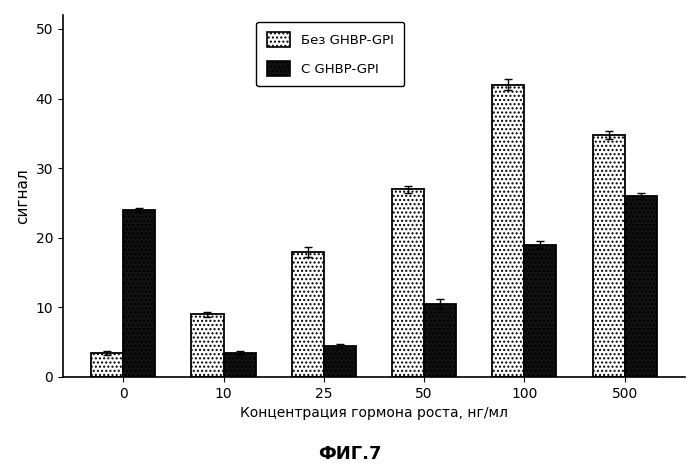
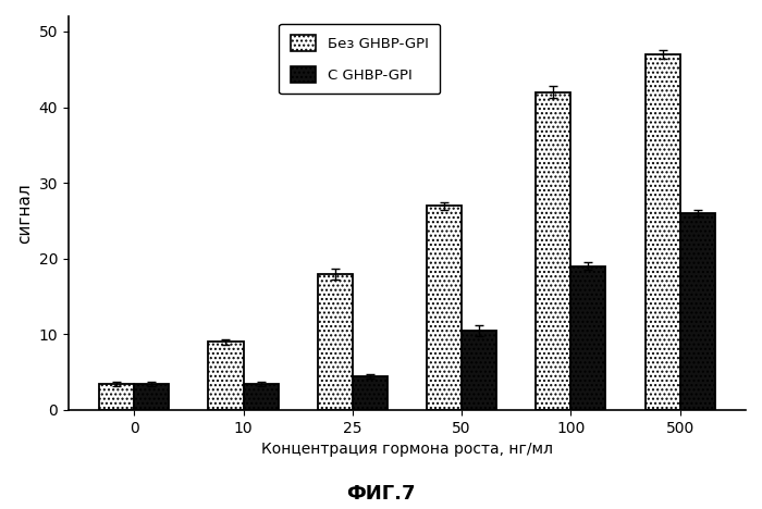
С GHBP-GPI/0: 24.0 -> 3.5
Без GHBP-GPI/500: 34.8 -> 47.0
